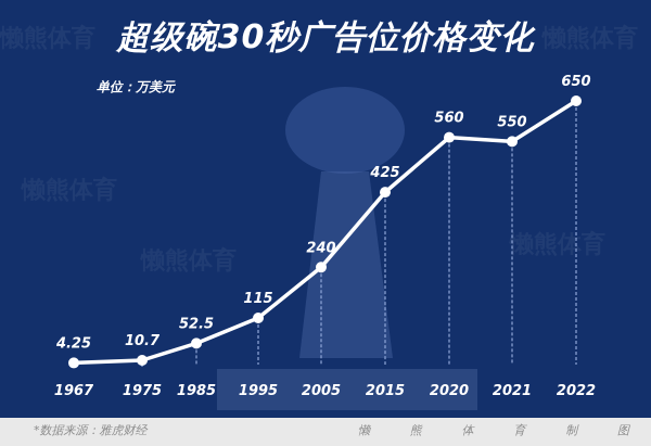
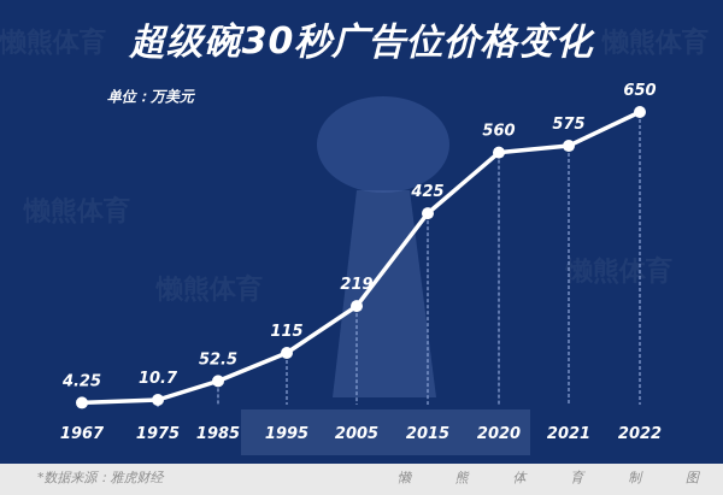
2005: 240 -> 219
2021: 550 -> 575
